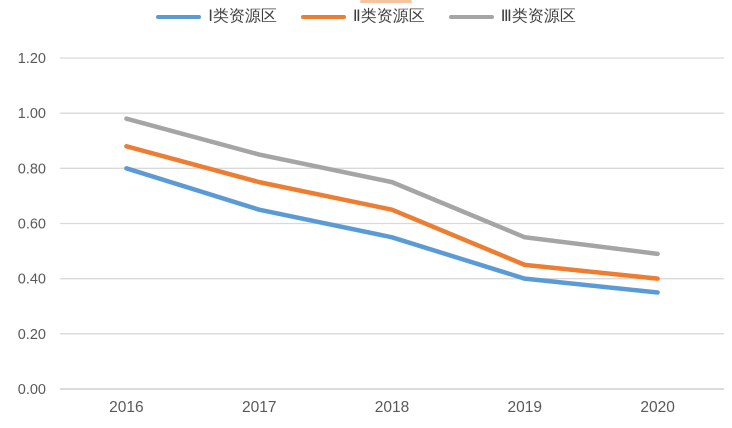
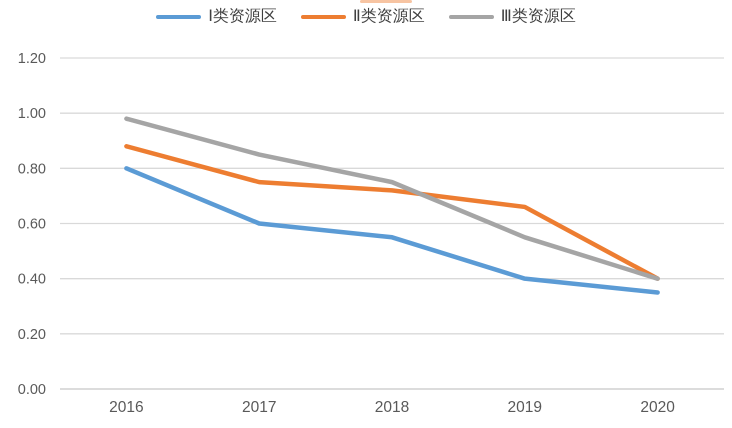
Ⅰ类资源区/2017: 0.65 -> 0.60
Ⅱ类资源区/2018: 0.65 -> 0.72
Ⅱ类资源区/2019: 0.45 -> 0.66
Ⅲ类资源区/2020: 0.49 -> 0.40
